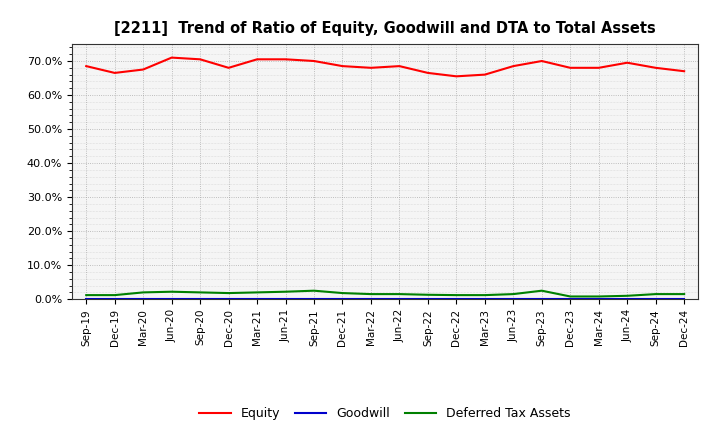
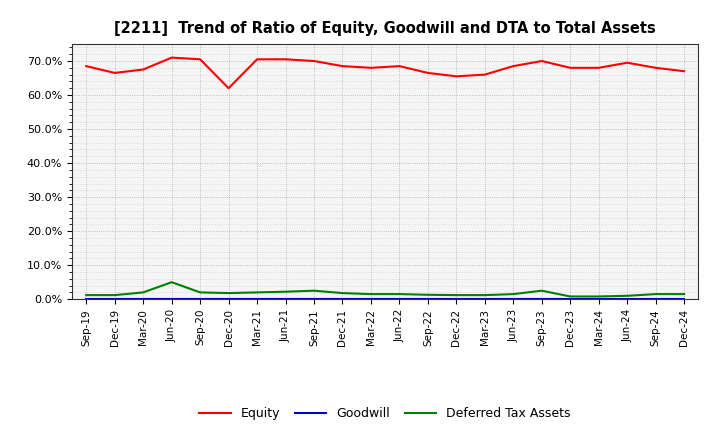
Deferred Tax Assets/Jun-20: 2.2% -> 5.0%
Equity/Dec-20: 68.0% -> 62.0%
